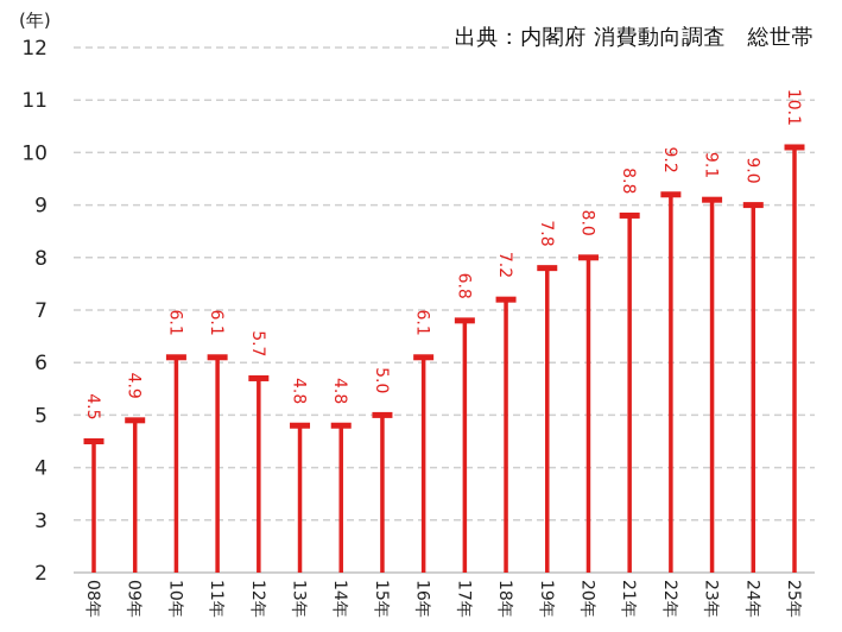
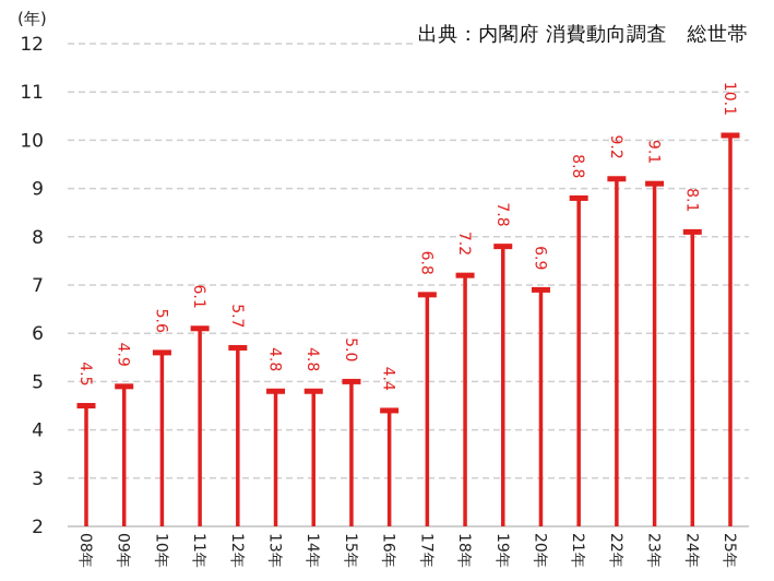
10年: 6.1 -> 5.6
16年: 6.1 -> 4.4
20年: 8.0 -> 6.9
24年: 9.0 -> 8.1
